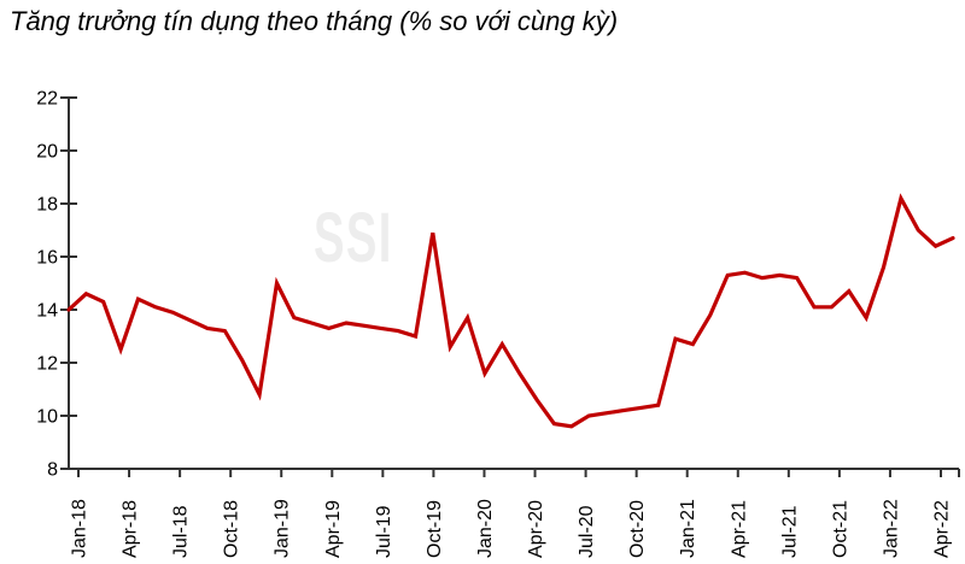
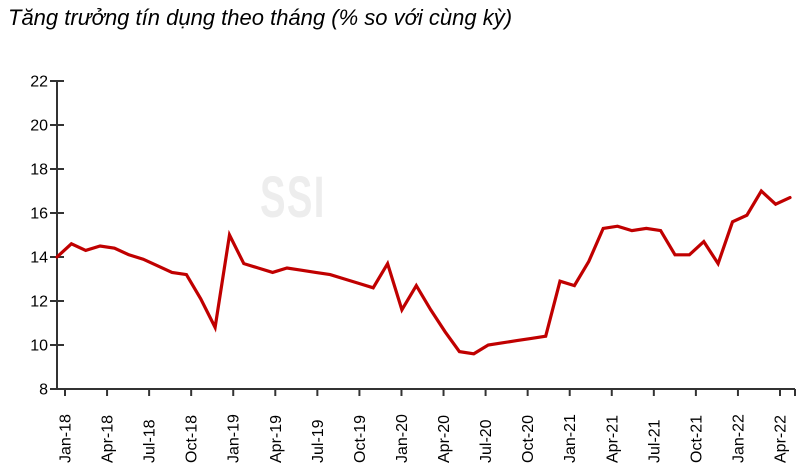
Apr-18: 12.5 -> 14.5
Oct-19: 16.9 -> 12.8
Jan-22: 18.2 -> 15.9
